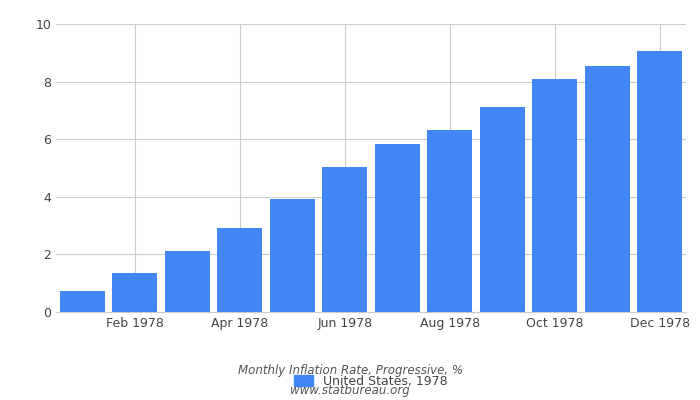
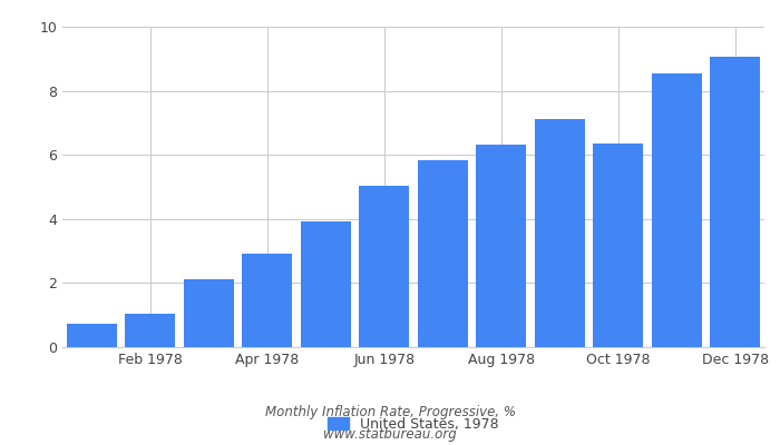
Feb 1978: 1.35 -> 1.05
Oct 1978: 8.10 -> 6.35
